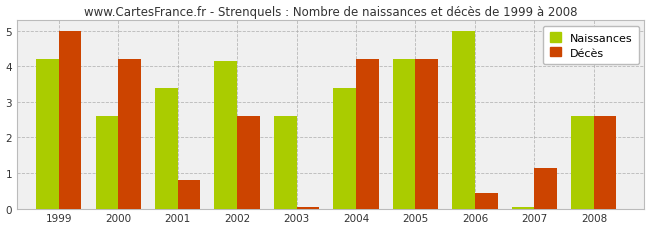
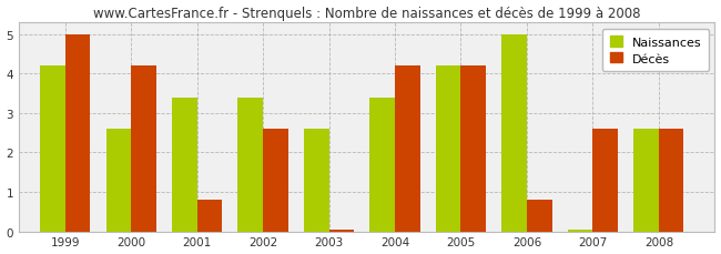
Naissances/2002: 4.15 -> 3.40
Décès/2006: 0.45 -> 0.80
Décès/2007: 1.15 -> 2.60
